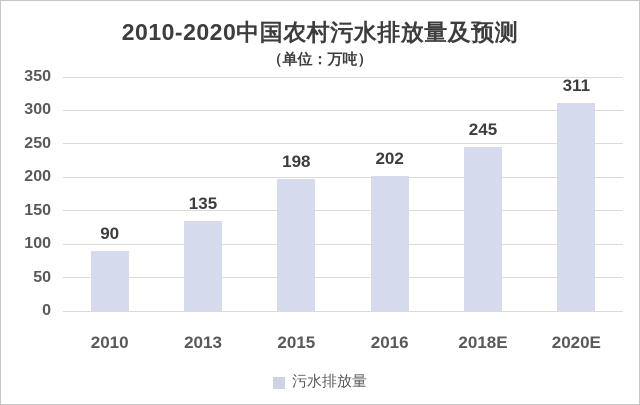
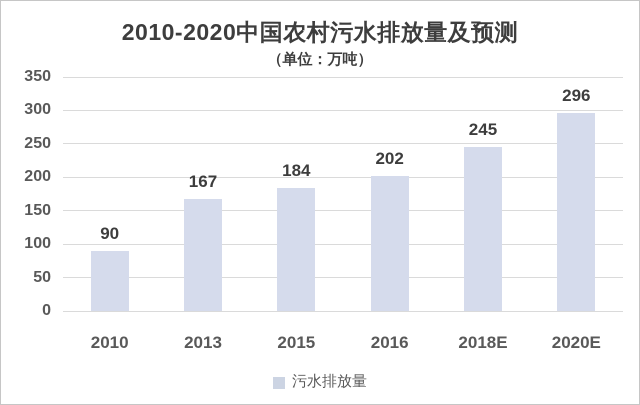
2013: 135 -> 167
2015: 198 -> 184
2020E: 311 -> 296
